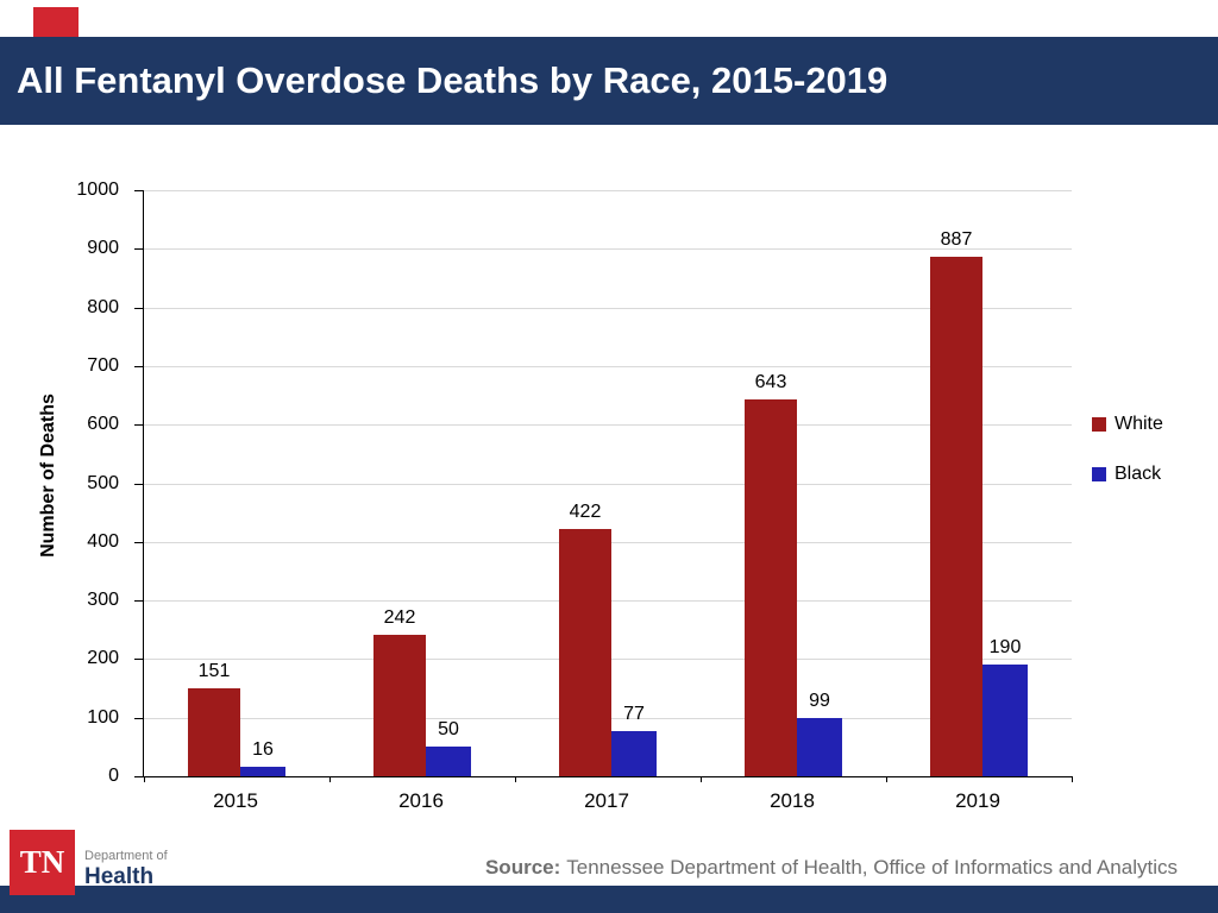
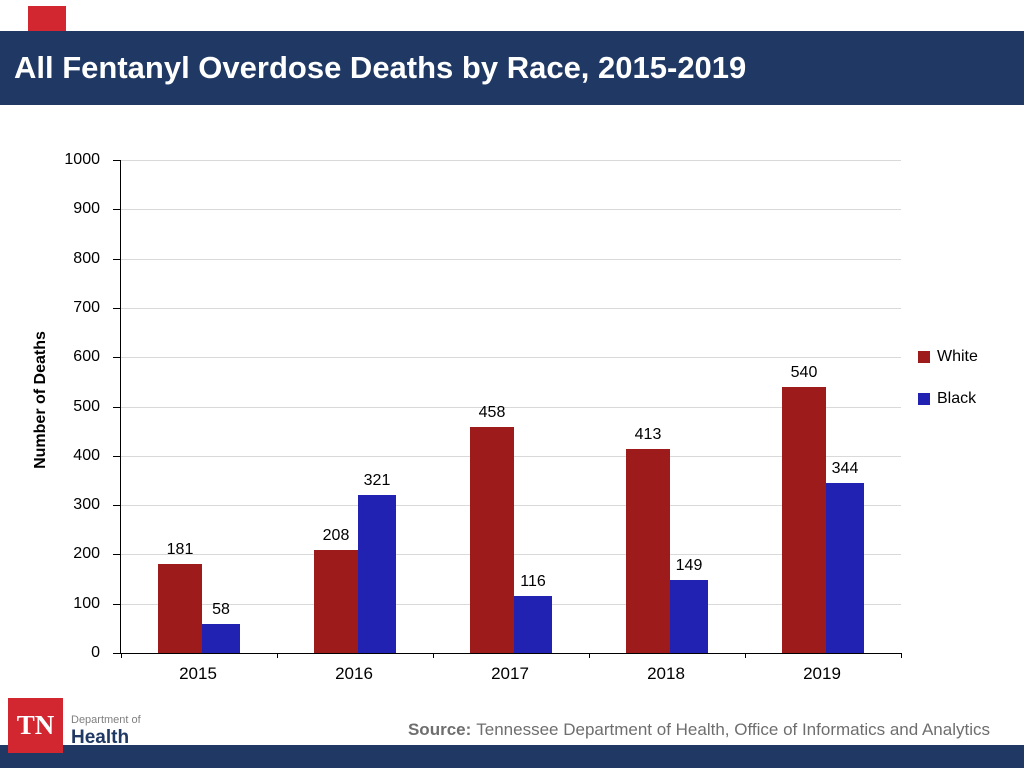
White/2015: 151 -> 181
Black/2015: 16 -> 58
White/2016: 242 -> 208
Black/2016: 50 -> 321
White/2017: 422 -> 458
Black/2017: 77 -> 116
White/2018: 643 -> 413
Black/2018: 99 -> 149
White/2019: 887 -> 540
Black/2019: 190 -> 344
